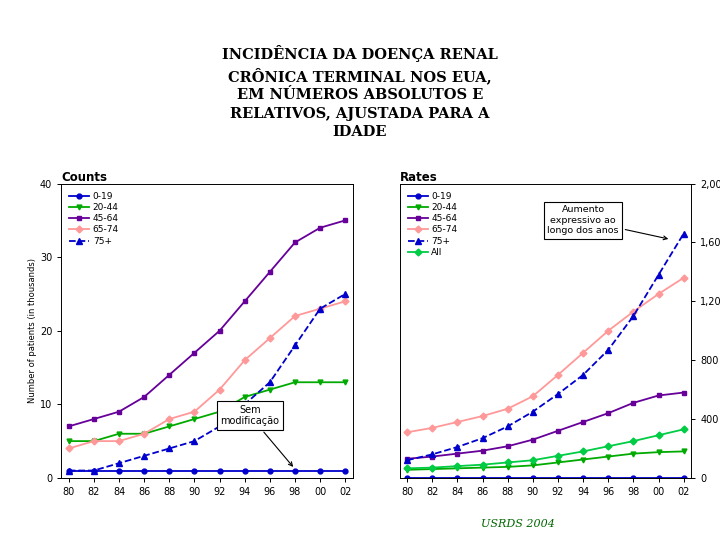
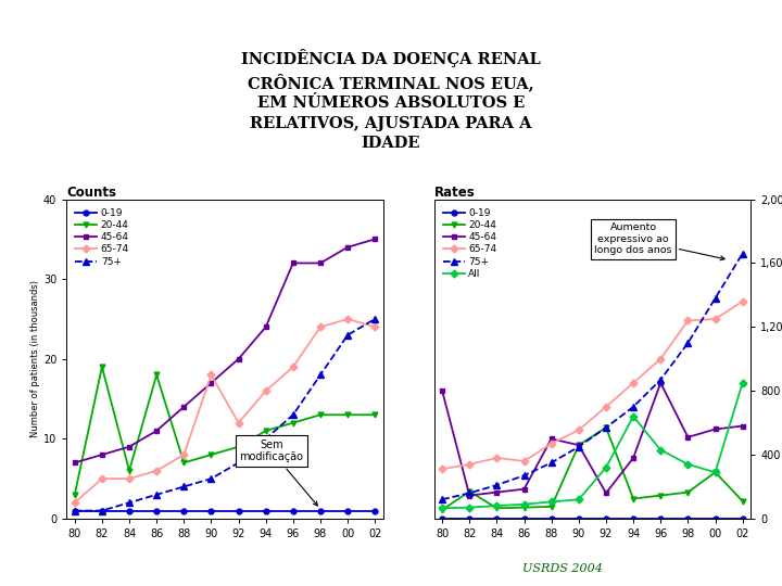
Counts/20-44/80: 5 -> 3
Counts/65-74/80: 4 -> 2
Counts/20-44/82: 5 -> 19
Counts/20-44/86: 6 -> 18
Counts/65-74/90: 9 -> 18
Counts/45-64/96: 28 -> 32
Counts/65-74/98: 22 -> 24
Counts/65-74/00: 23 -> 25
Rates/45-64/80: 130 -> 800
Rates/20-44/82: 60 -> 170
Rates/65-74/86: 420 -> 360
Rates/45-64/88: 220 -> 500
Rates/20-44/90: 80 -> 460
Rates/45-64/90: 260 -> 460
Rates/20-44/92: 100 -> 570
Rates/45-64/92: 320 -> 160
Rates/All/92: 150 -> 320
Rates/All/94: 180 -> 640
Rates/45-64/96: 440 -> 850
Rates/All/96: 220 -> 430
Rates/65-74/98: 1130 -> 1240
Rates/All/98: 250 -> 340
Rates/20-44/00: 180 -> 290
Rates/20-44/02: 180 -> 110
Rates/All/02: 330 -> 850
